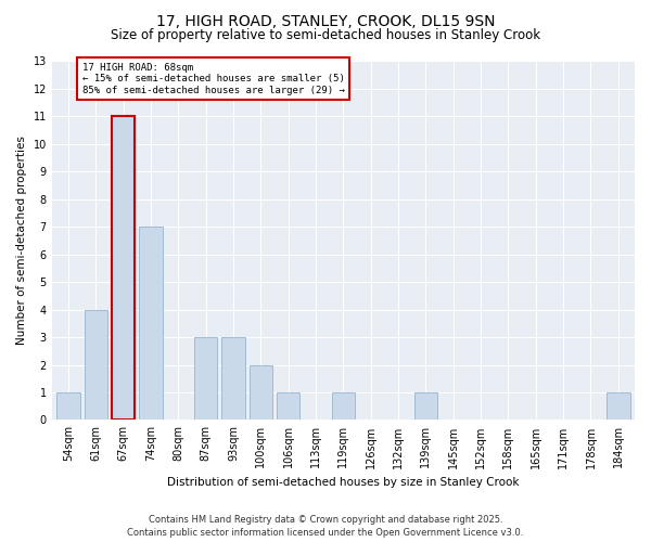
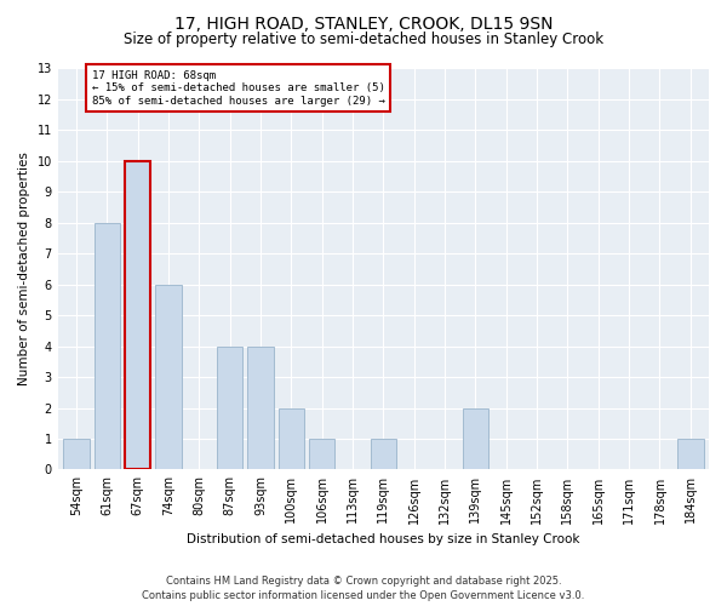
61sqm: 4 -> 8
67sqm: 11 -> 10
74sqm: 7 -> 6
87sqm: 3 -> 4
93sqm: 3 -> 4
139sqm: 1 -> 2
